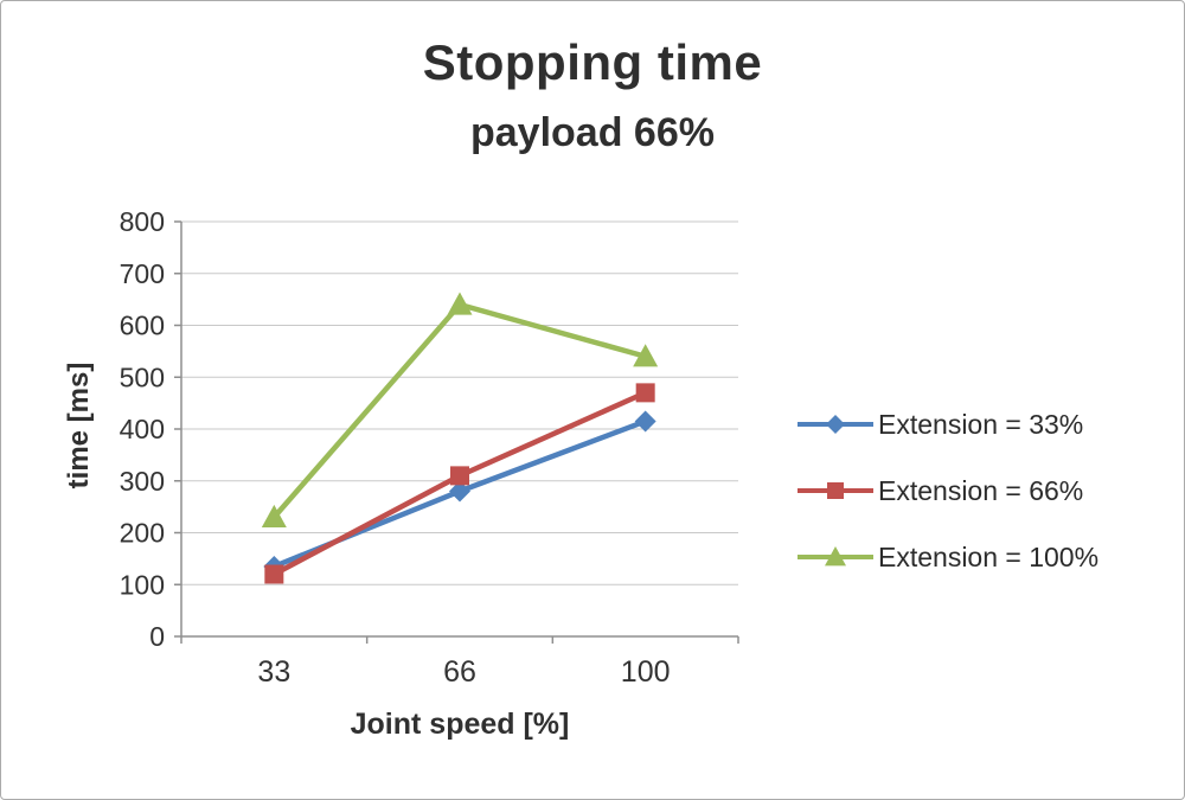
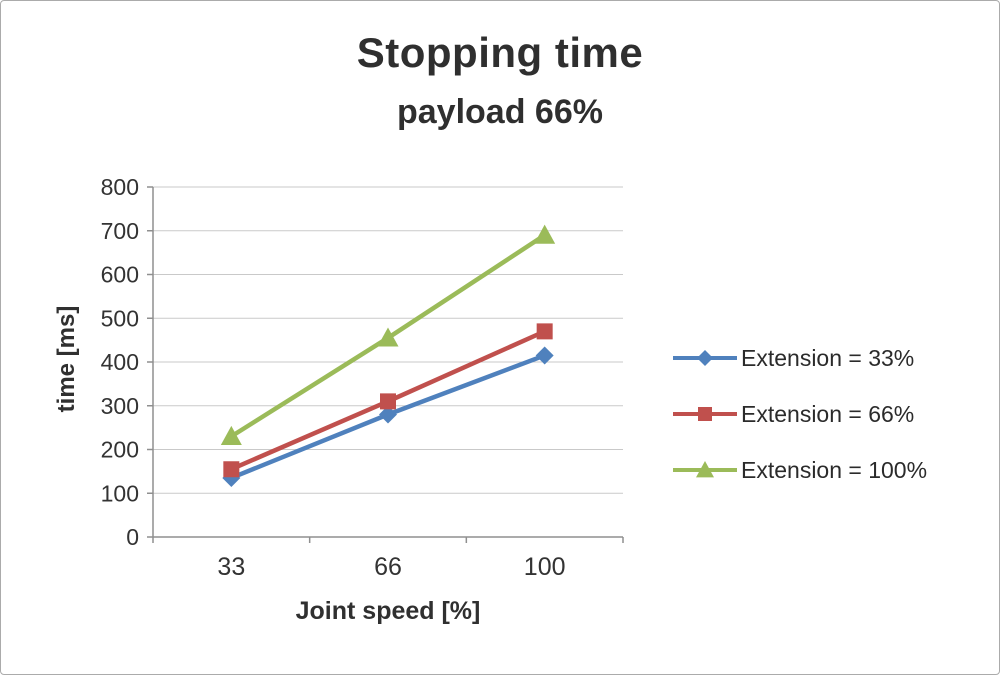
Extension = 66%/33: 120 -> 160
Extension = 100%/66: 640 -> 460
Extension = 100%/100: 540 -> 690
